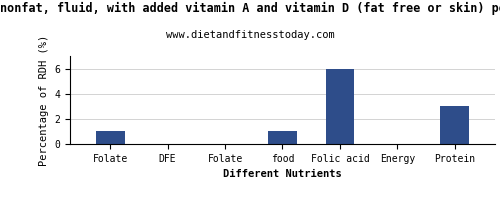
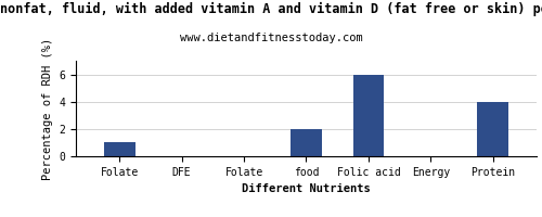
food: 1 -> 2
Protein: 3 -> 4
